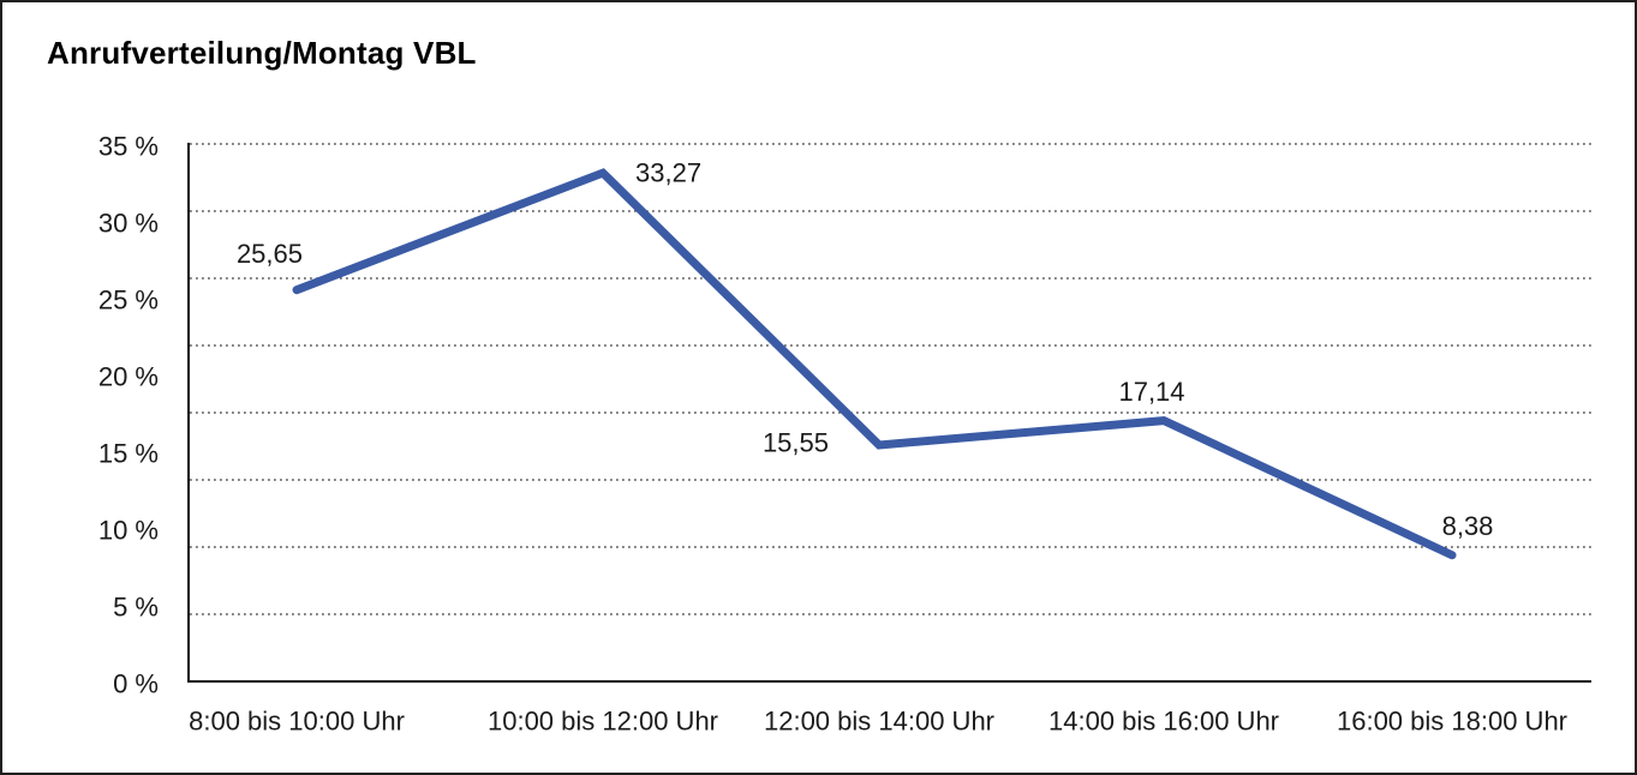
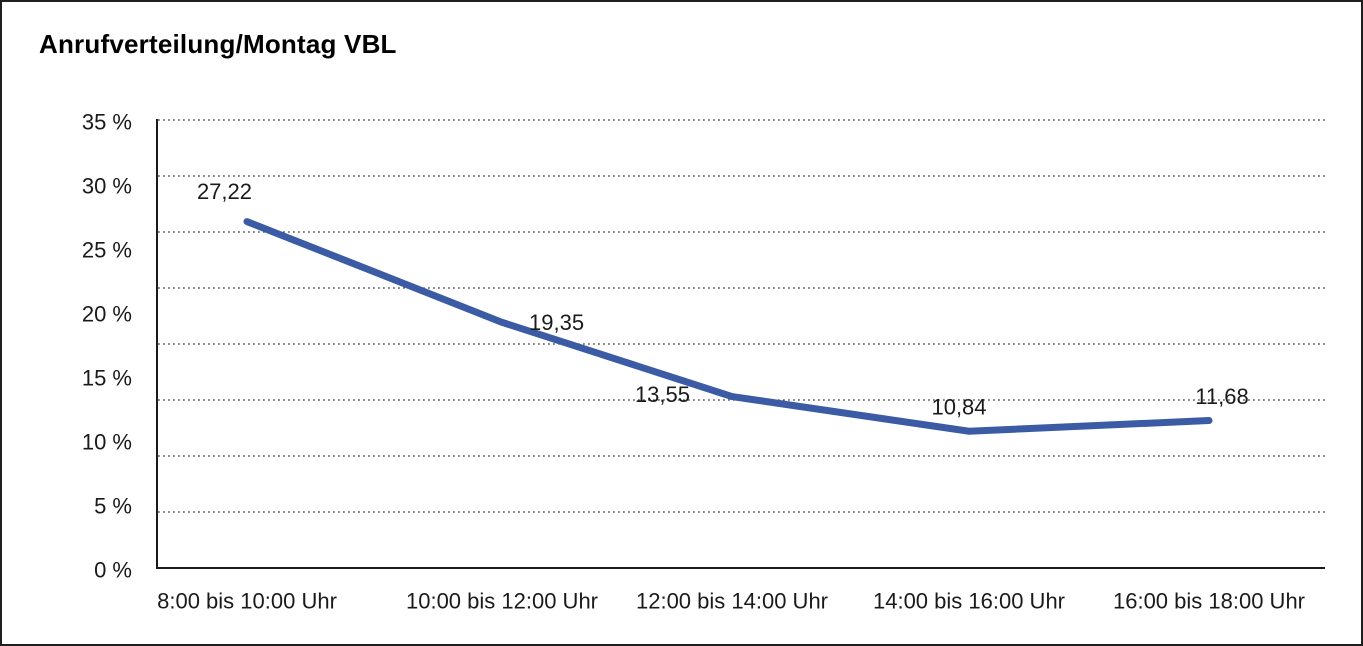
8:00 bis 10:00 Uhr: 25,65 -> 27,22
10:00 bis 12:00 Uhr: 33,27 -> 19,35
12:00 bis 14:00 Uhr: 15,55 -> 13,55
14:00 bis 16:00 Uhr: 17,14 -> 10,84
16:00 bis 18:00 Uhr: 8,38 -> 11,68
